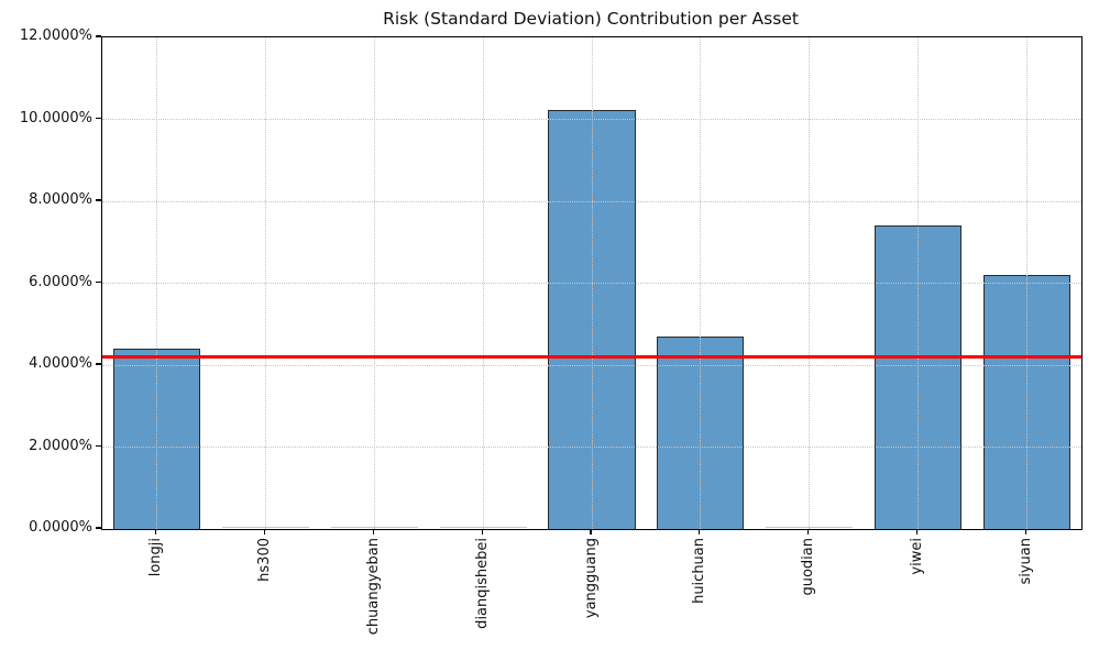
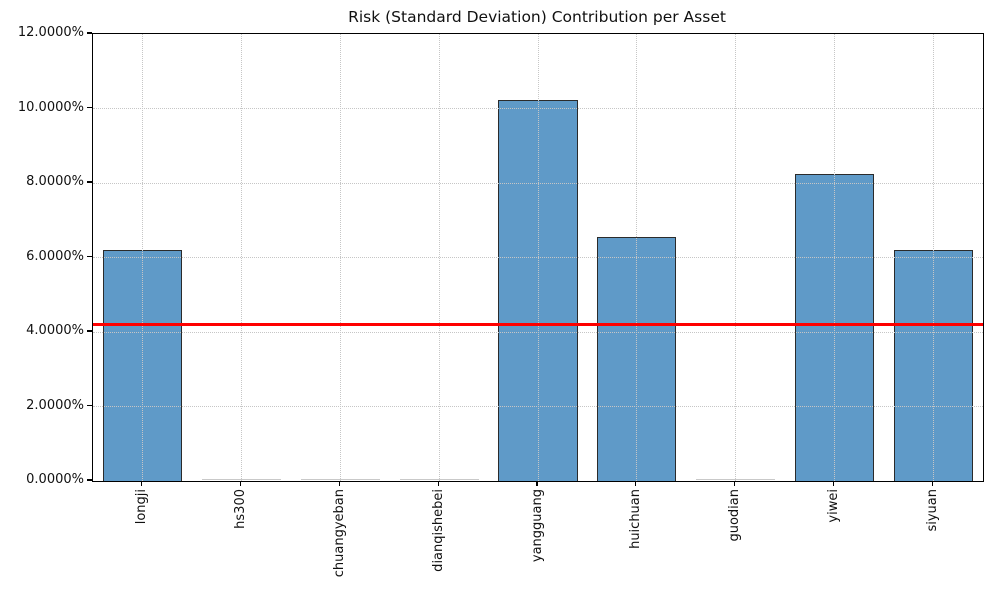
longji: 4.4% -> 6.2%
huichuan: 4.7% -> 6.5%
yiwei: 7.4% -> 8.2%
